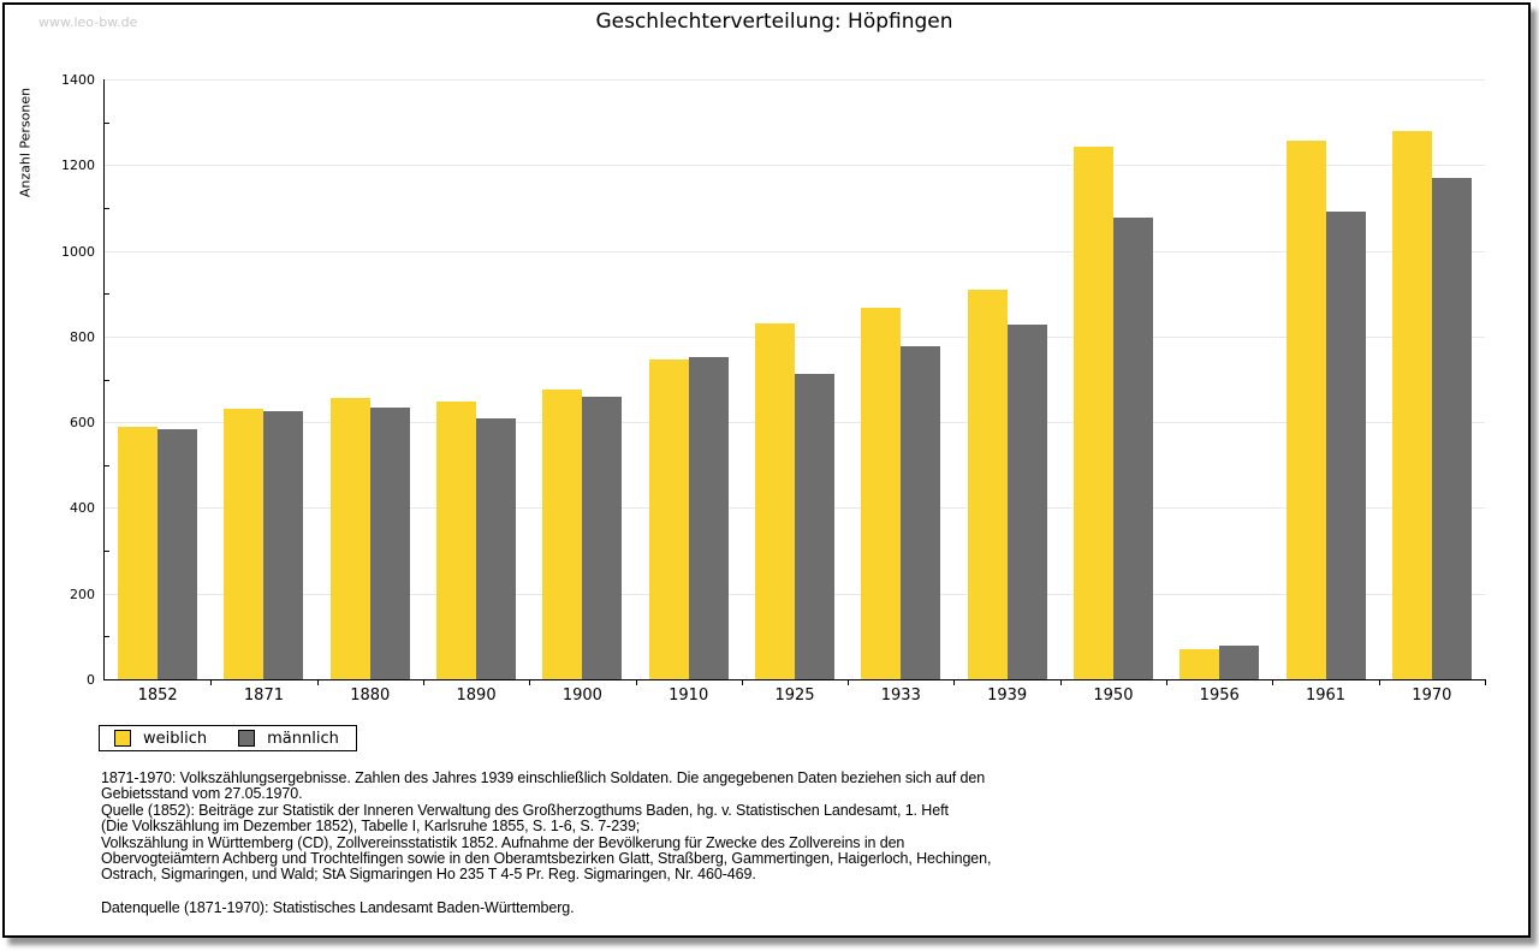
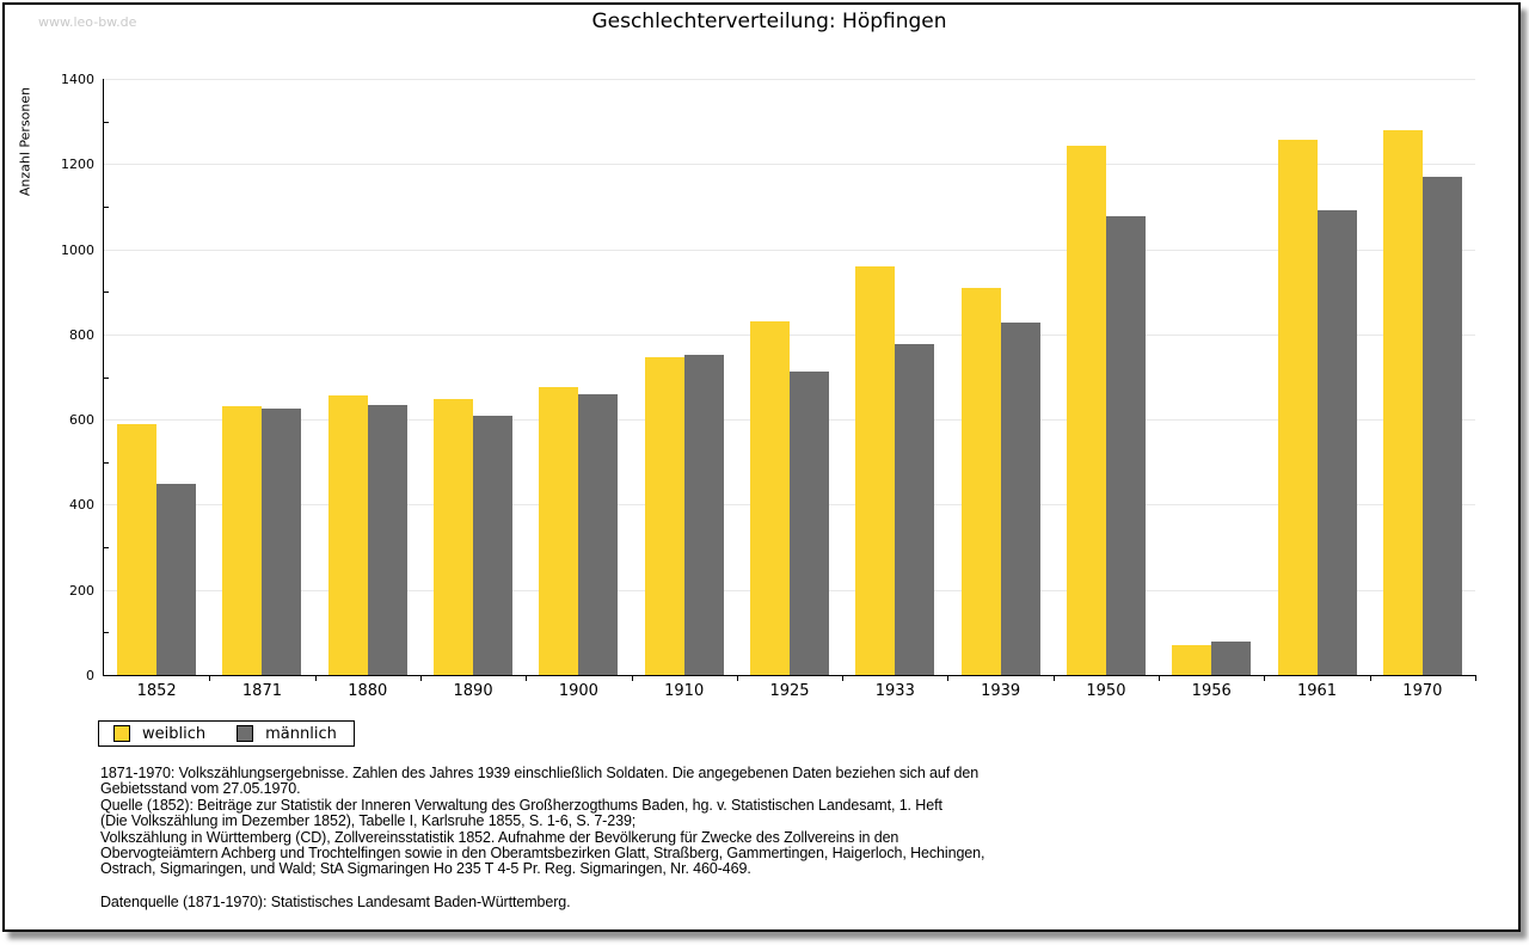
männlich/1852: 580 -> 450
weiblich/1933: 870 -> 960
